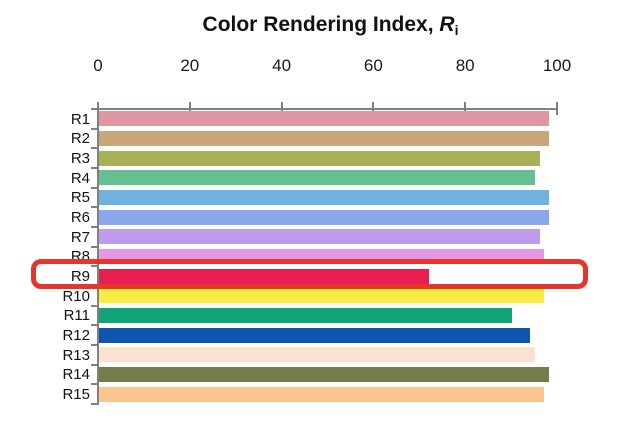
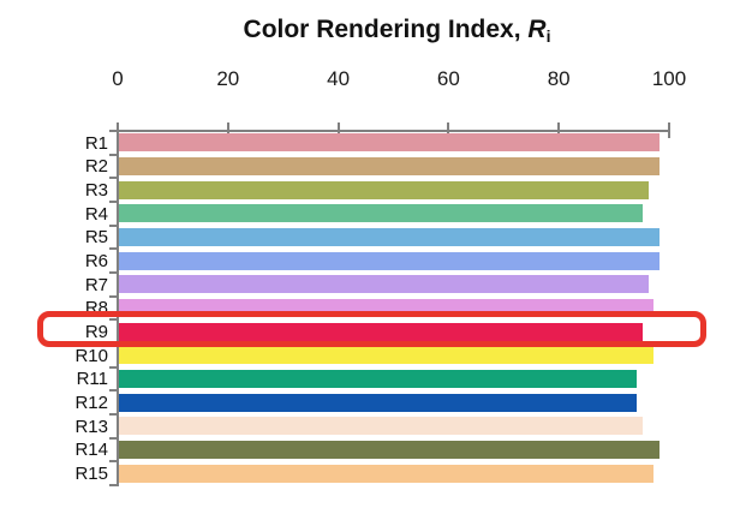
R9: 72 -> 95
R11: 90 -> 94
